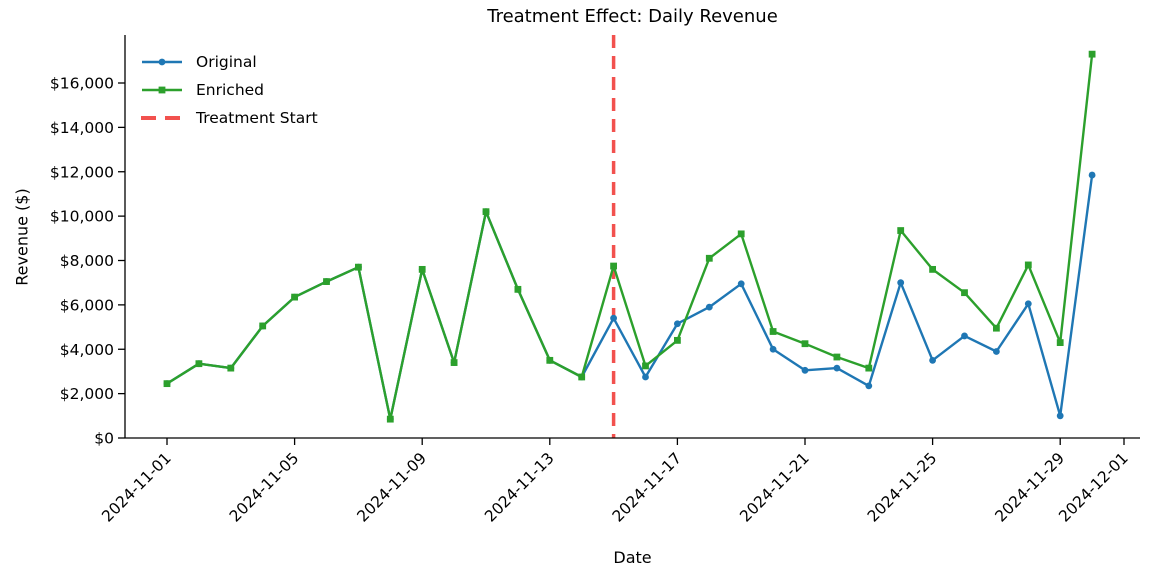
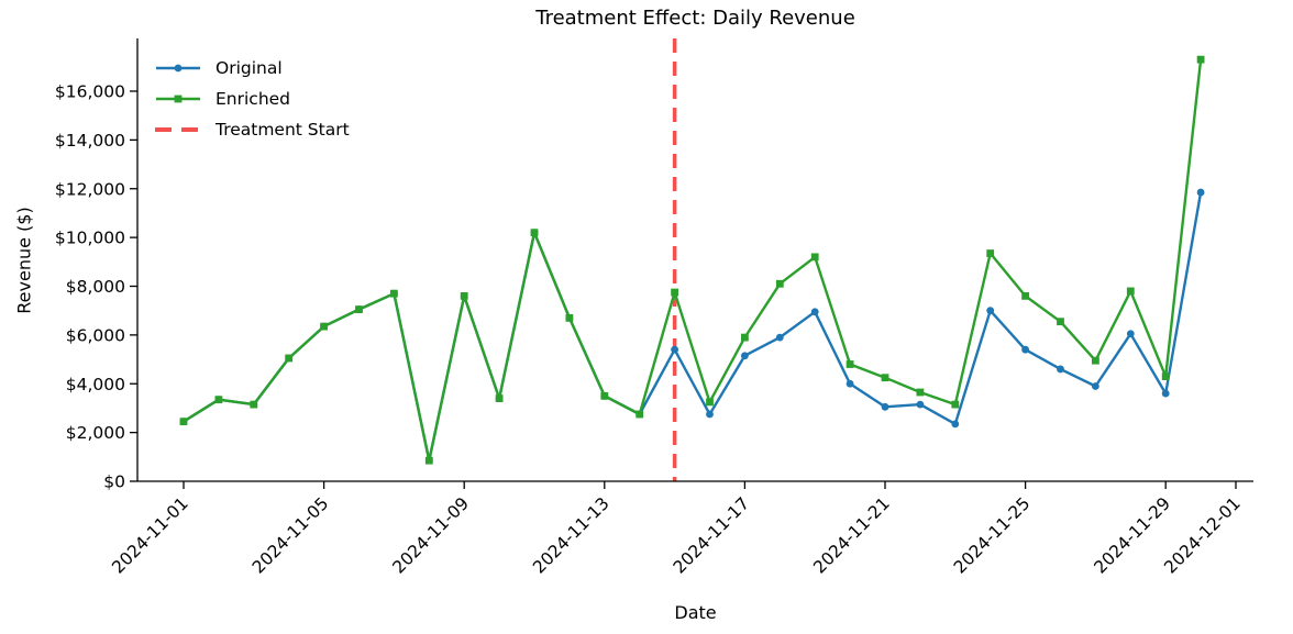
Enriched/2024-11-17: $4400 -> $5900
Original/2024-11-25: $3500 -> $5400
Original/2024-11-29: $1000 -> $3600
